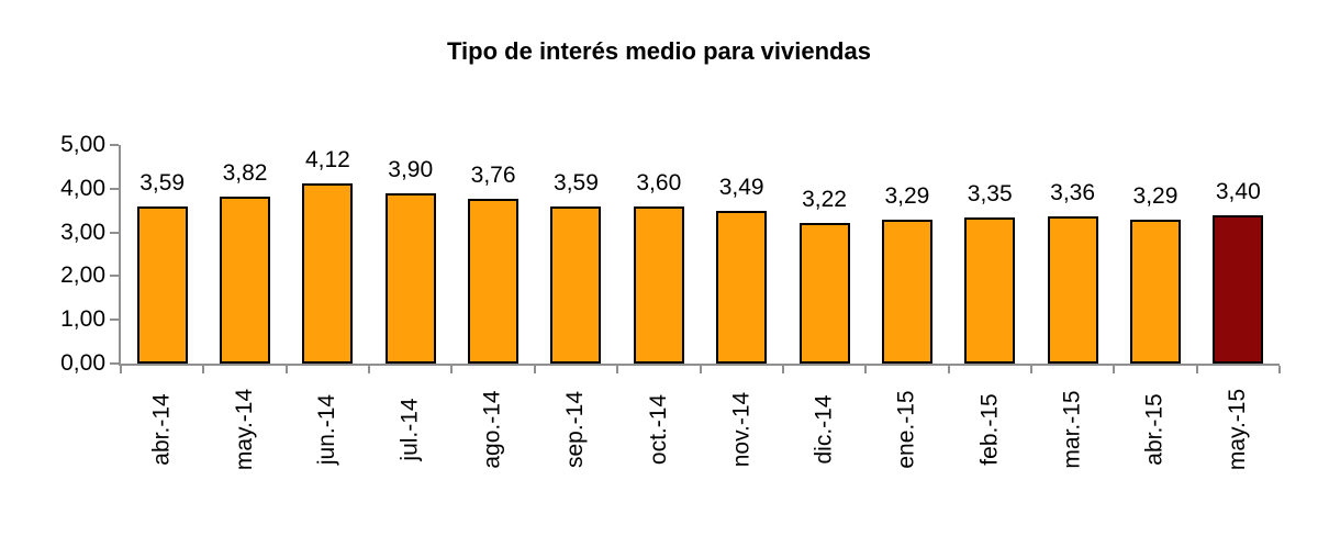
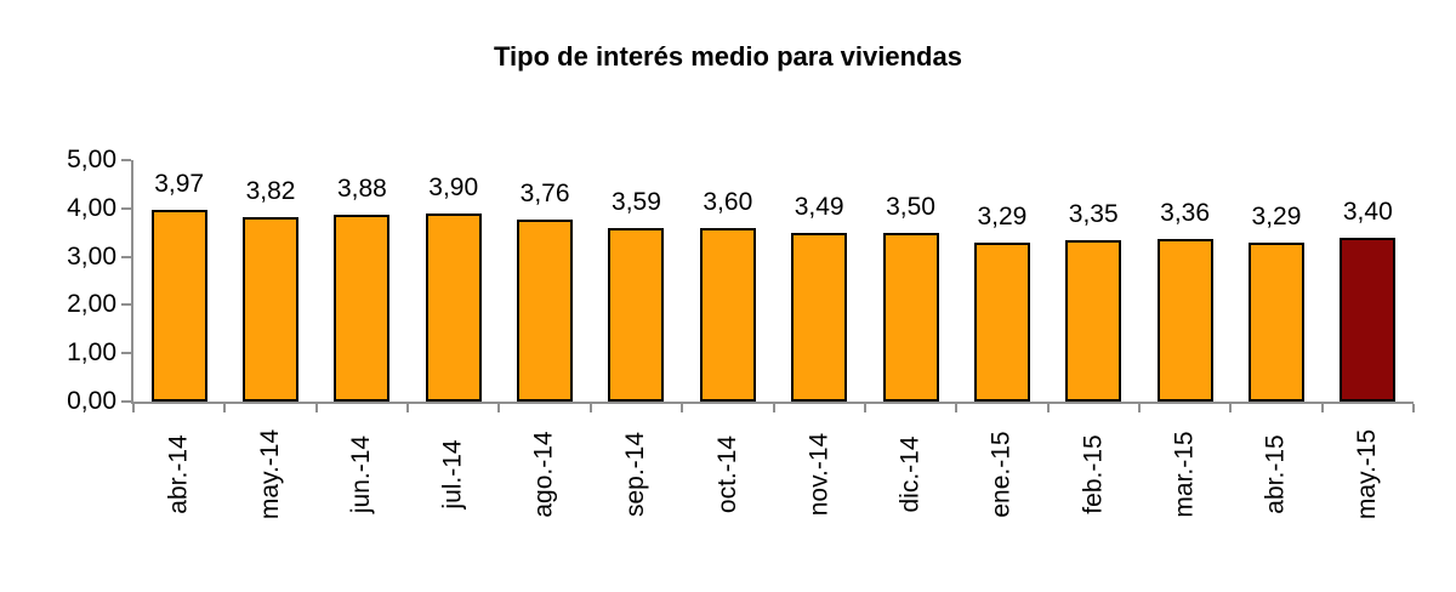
abr.-14: 3,59 -> 3,97
jun.-14: 4,12 -> 3,88
dic.-14: 3,22 -> 3,50
